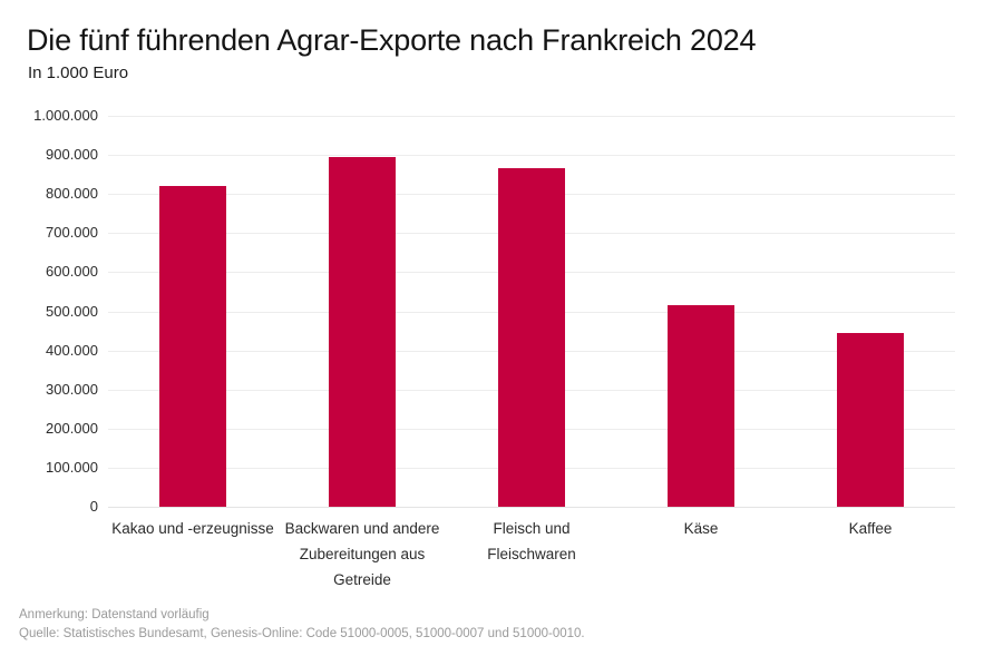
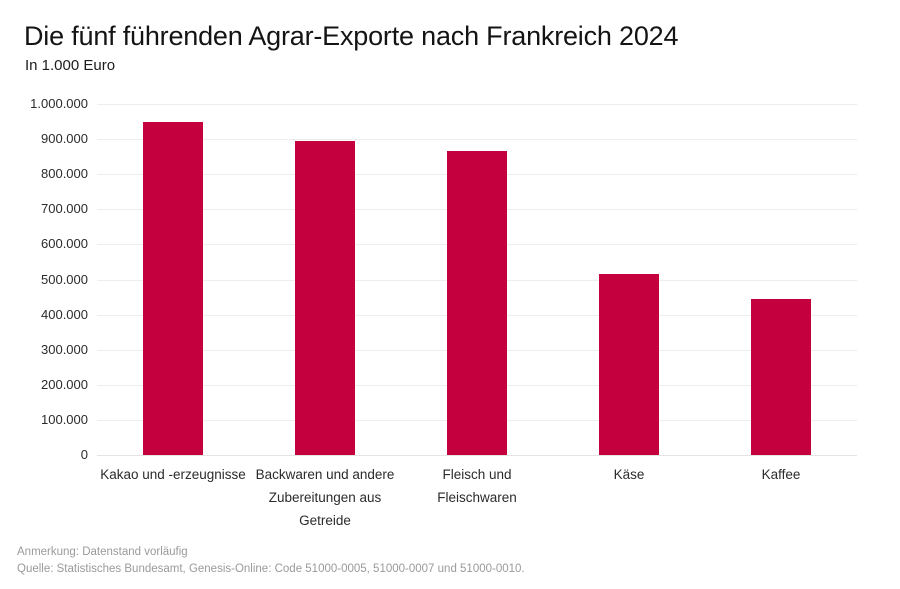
Kakao und -erzeugnisse: 820000 -> 950000
